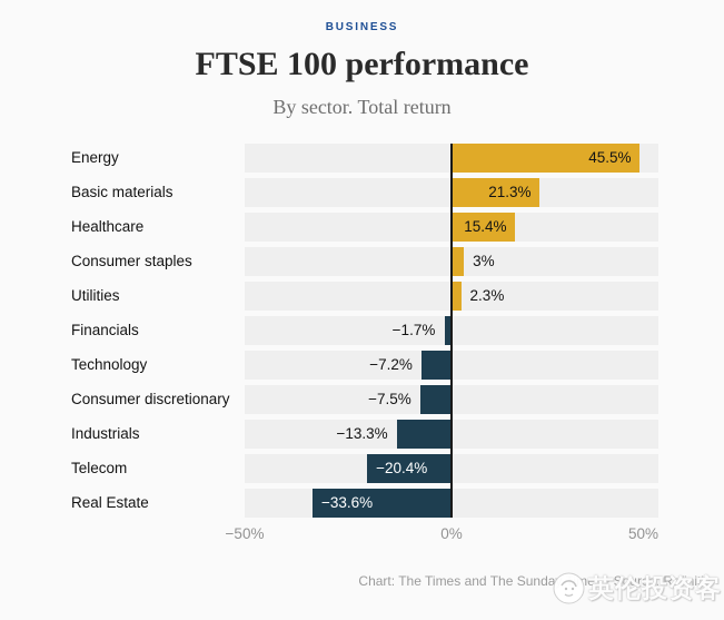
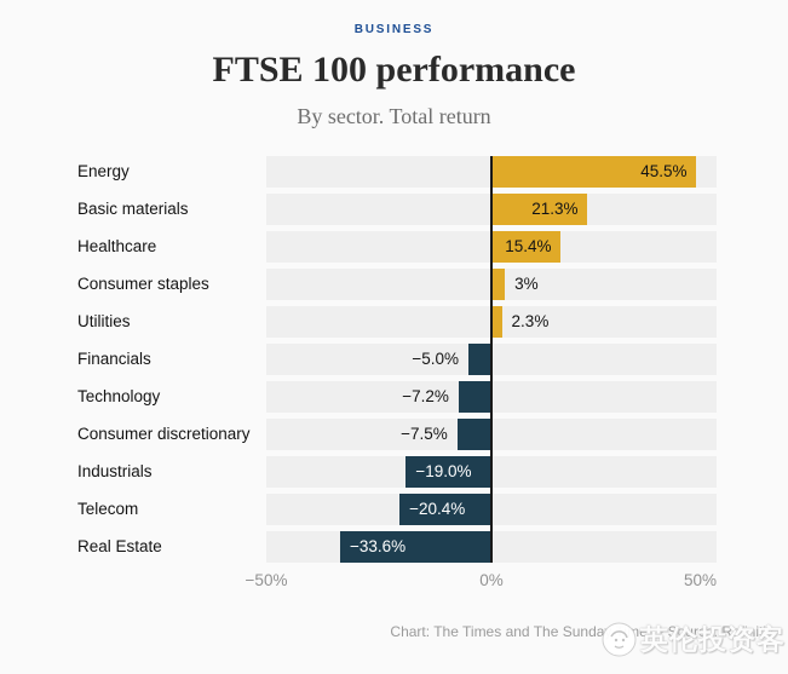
Financials: −1.7% -> −5.0%
Industrials: −13.3% -> −19.0%
